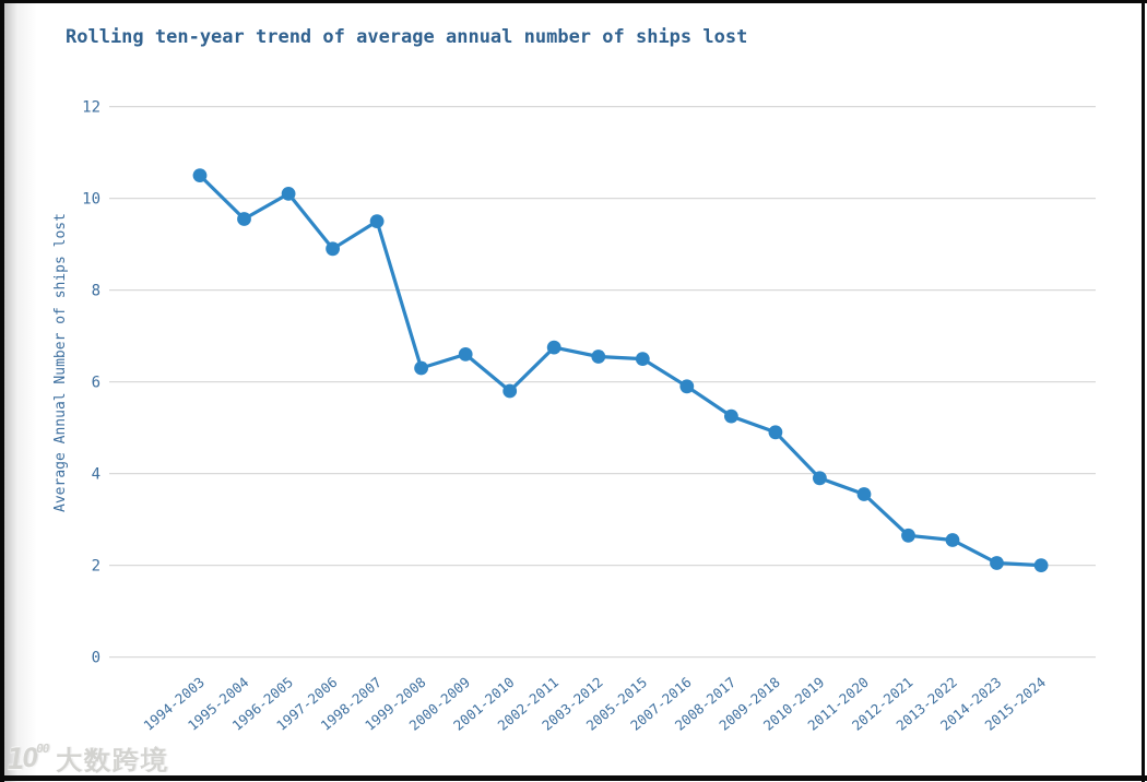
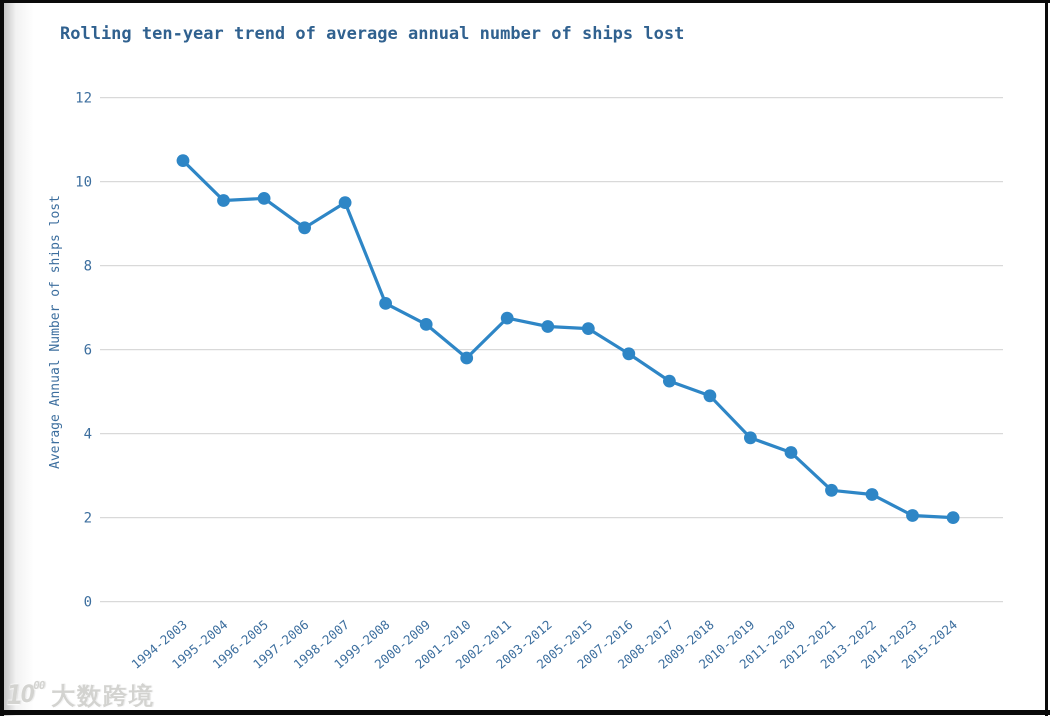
1996-2005: 10.1 -> 9.6
1999-2008: 6.3 -> 7.1
